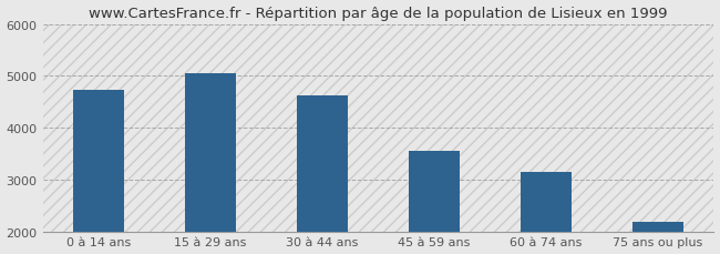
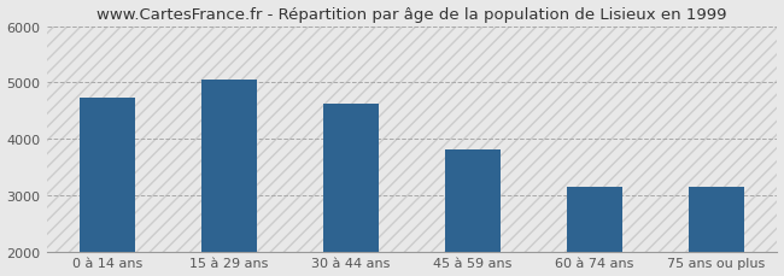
45 à 59 ans: 3560 -> 3800
75 ans ou plus: 2180 -> 3150
